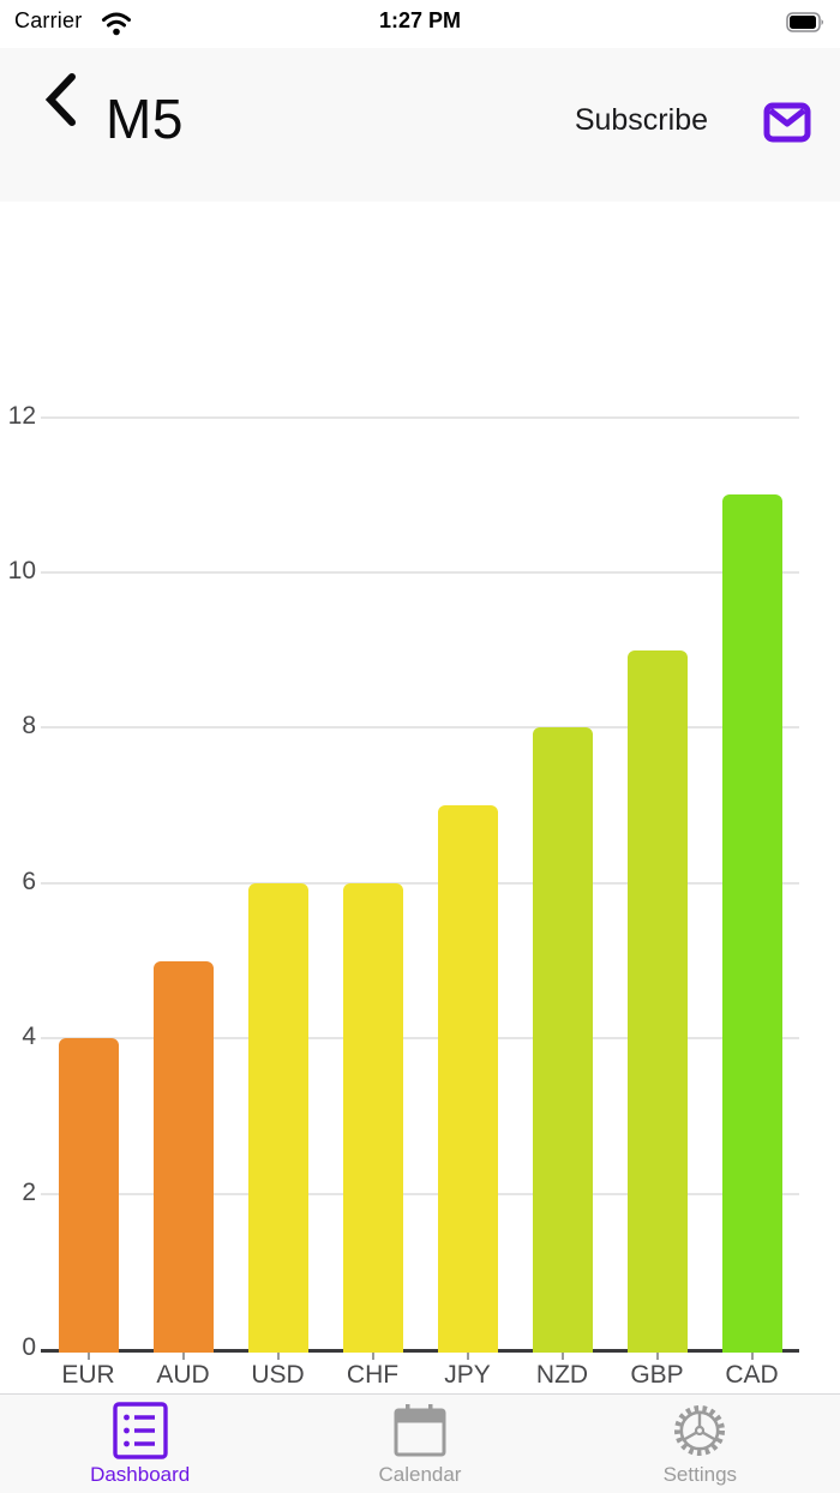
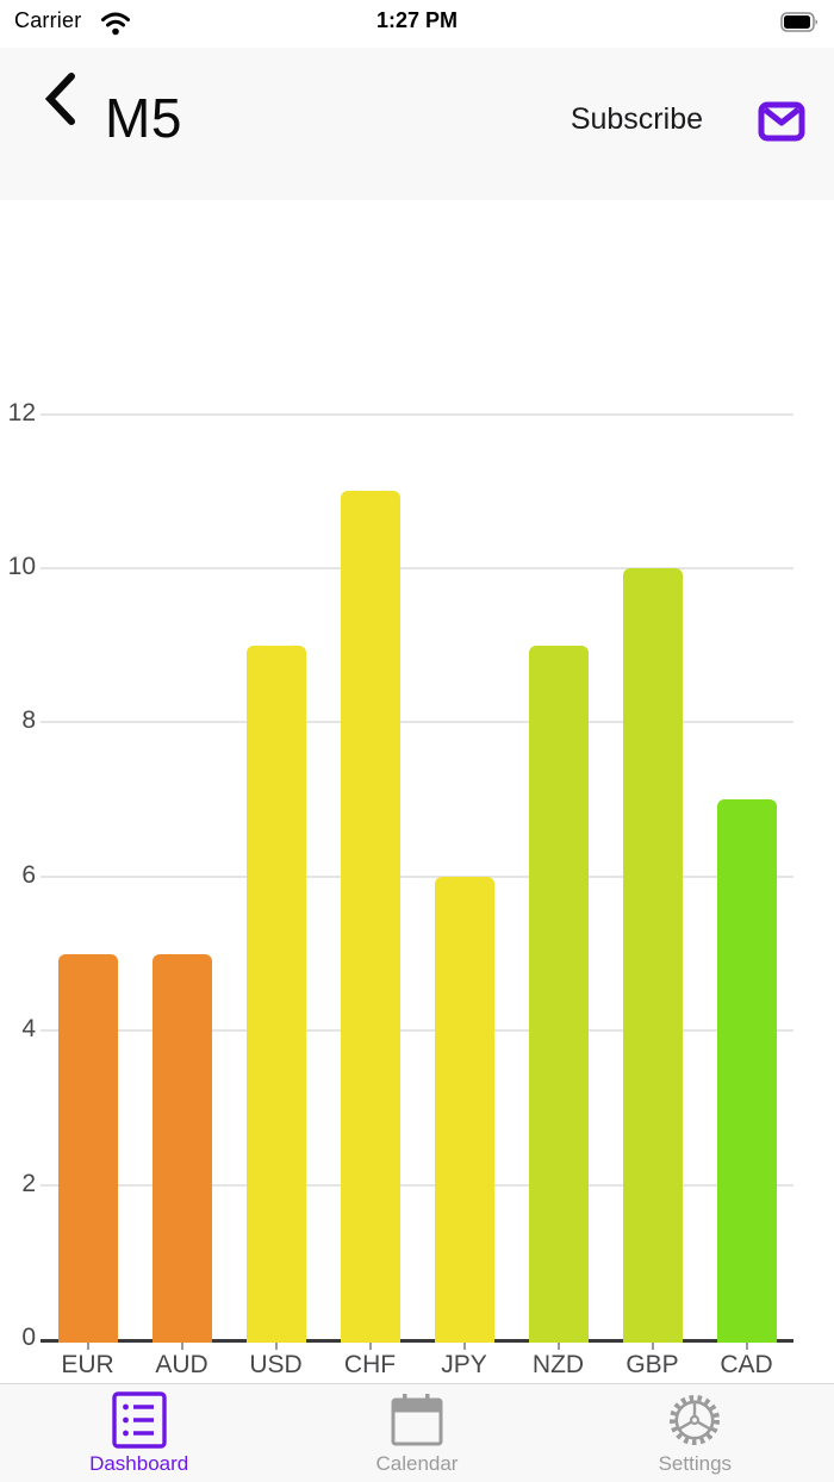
EUR: 4 -> 5
USD: 6 -> 9
CHF: 6 -> 11
JPY: 7 -> 6
NZD: 8 -> 9
GBP: 9 -> 10
CAD: 11 -> 7
